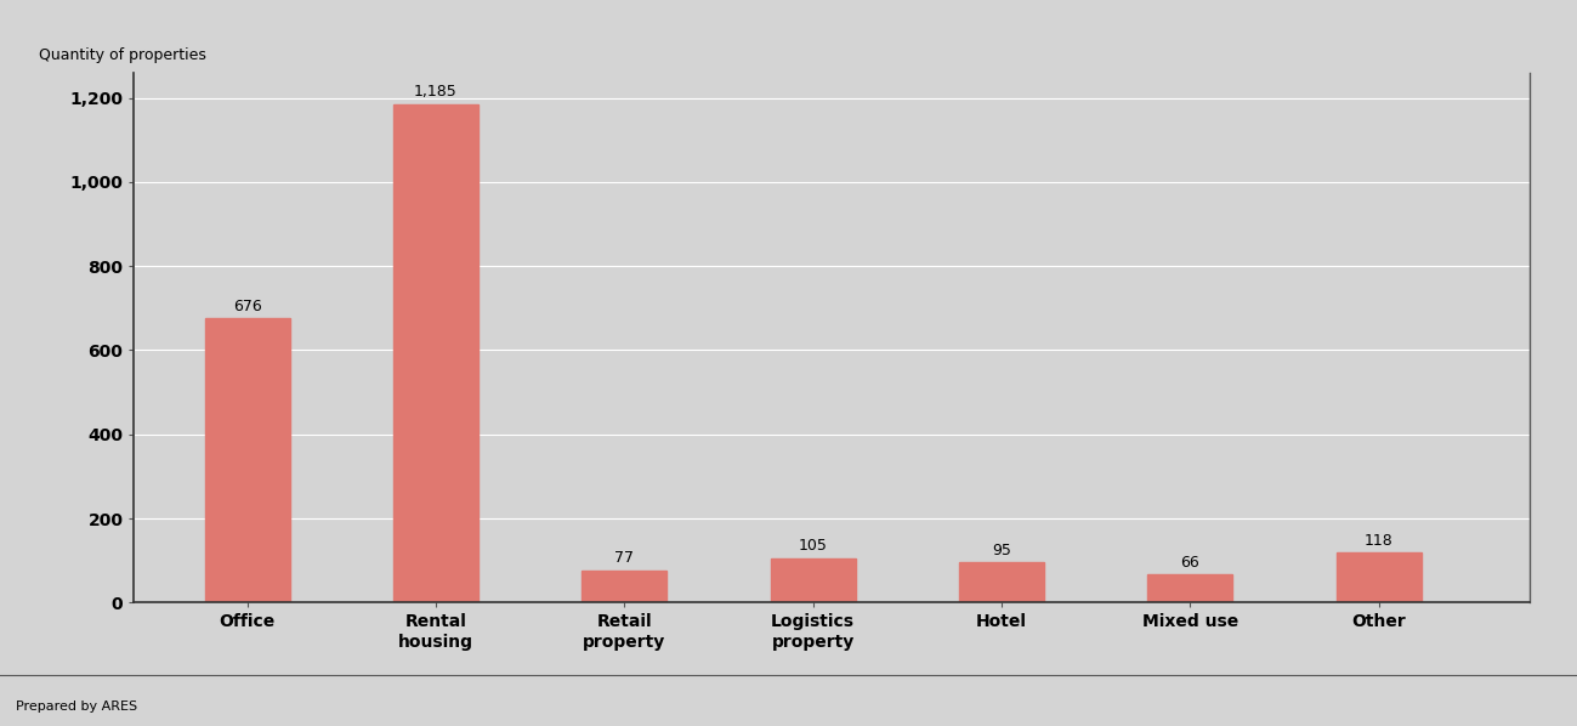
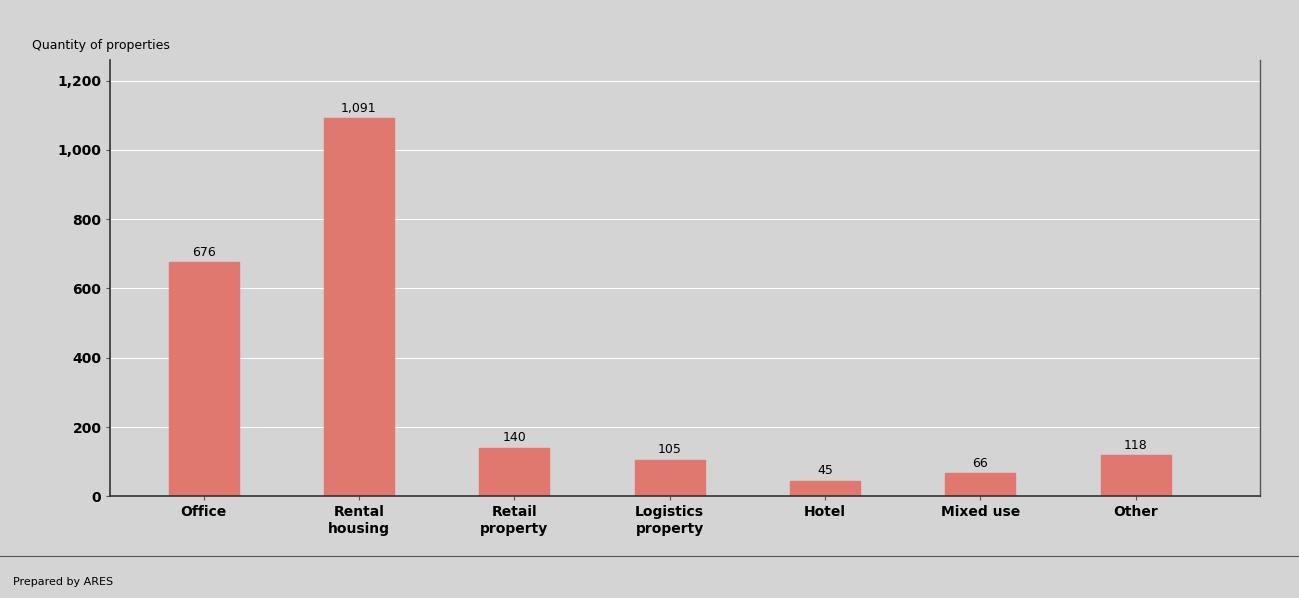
Rental housing: 1,185 -> 1,091
Retail property: 77 -> 140
Hotel: 95 -> 45
